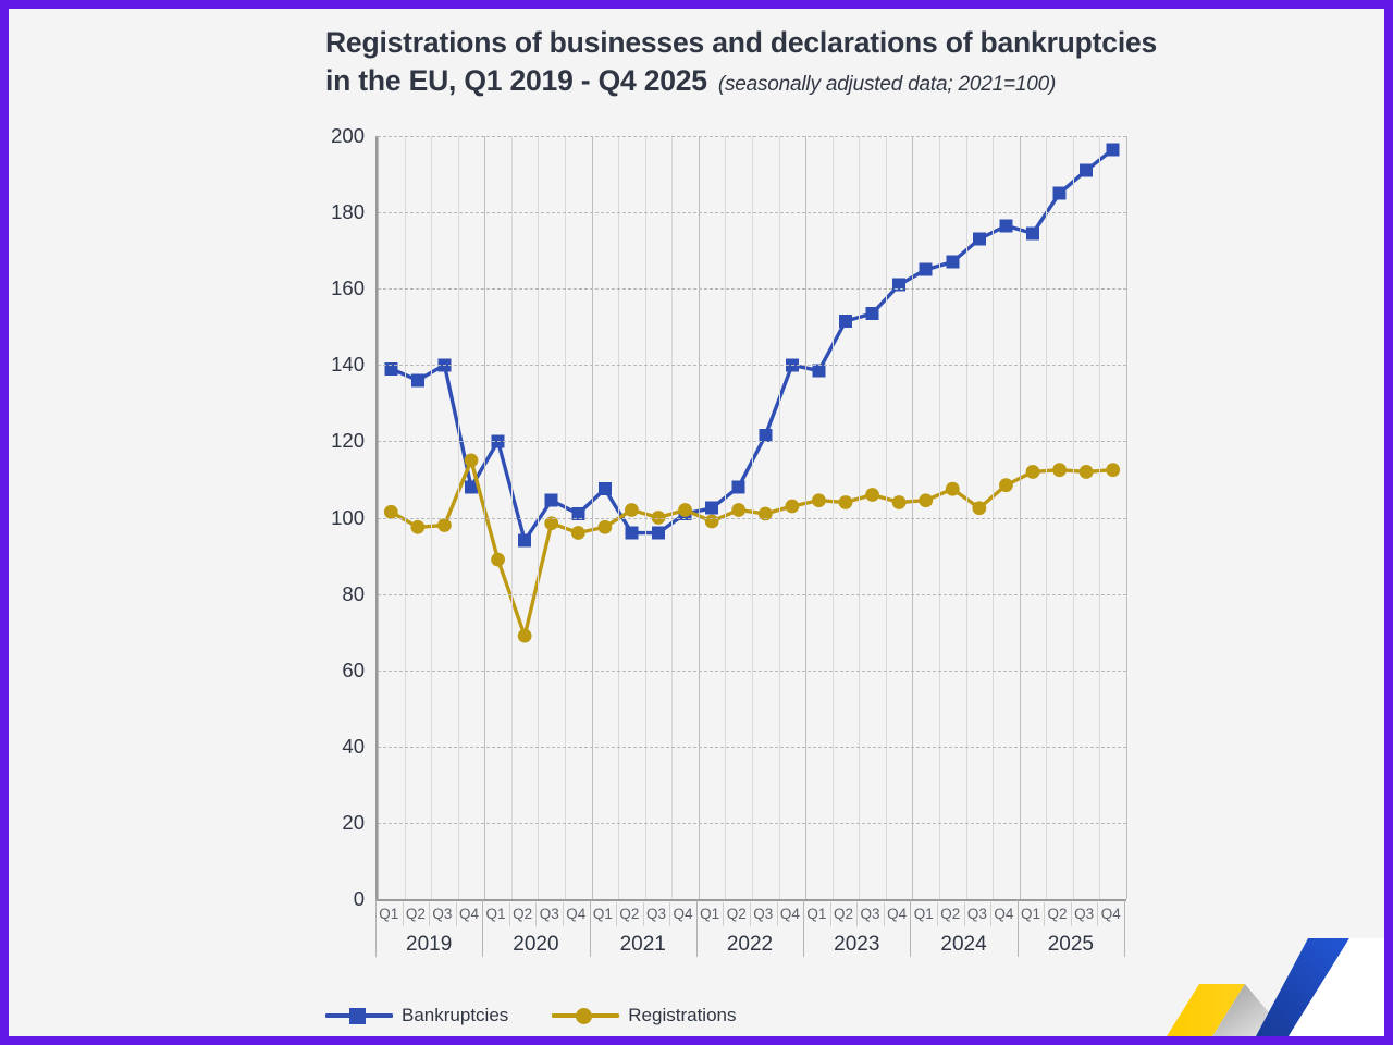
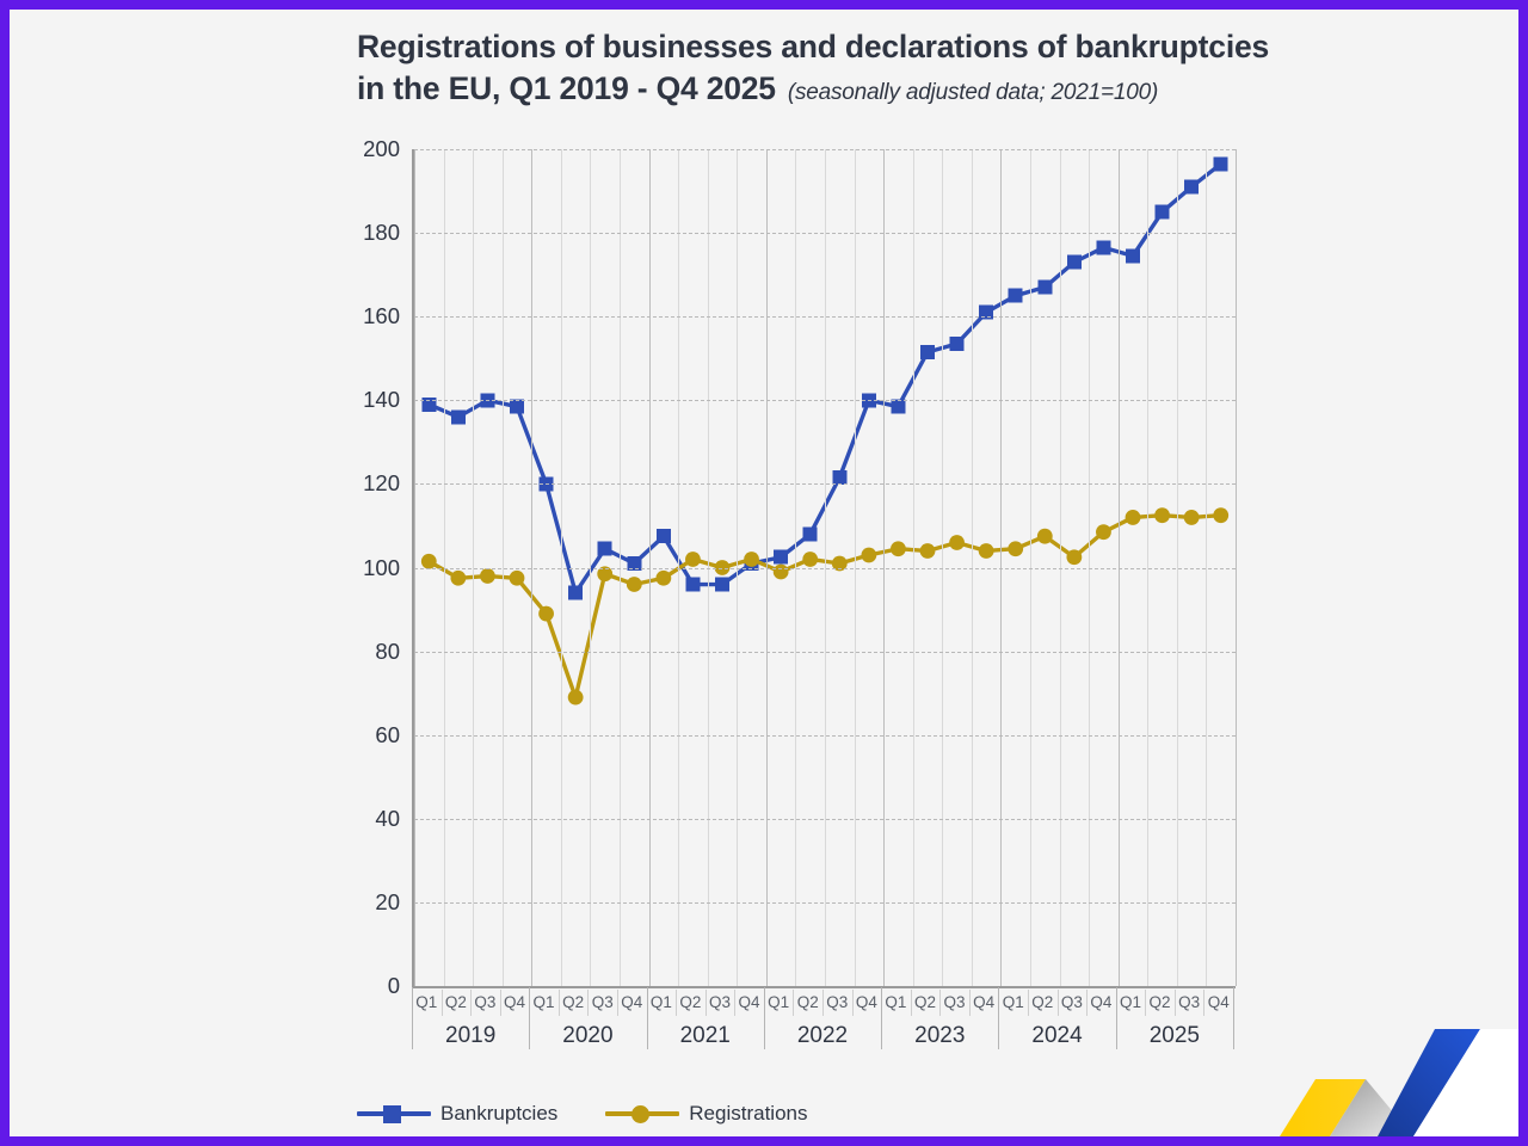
Bankruptcies/Q4 2019: 108 -> 138
Registrations/Q4 2019: 115 -> 98
